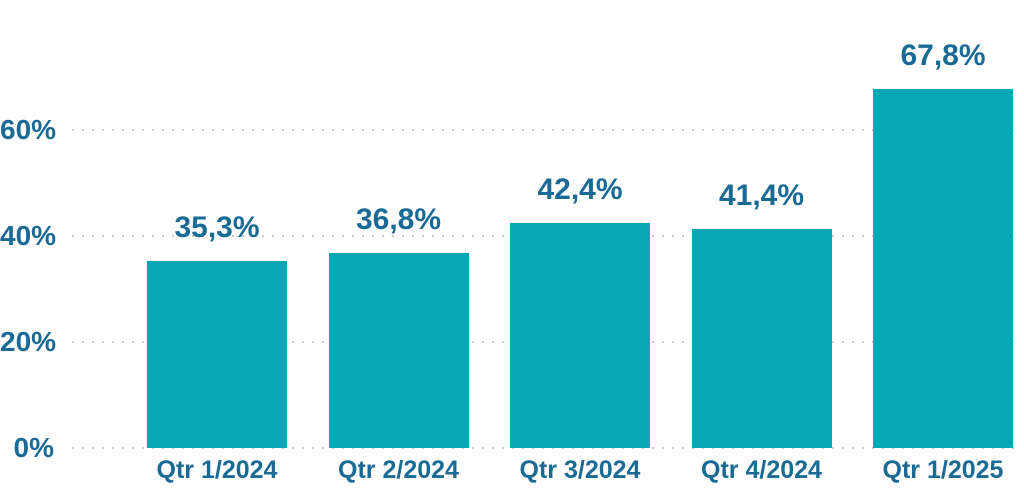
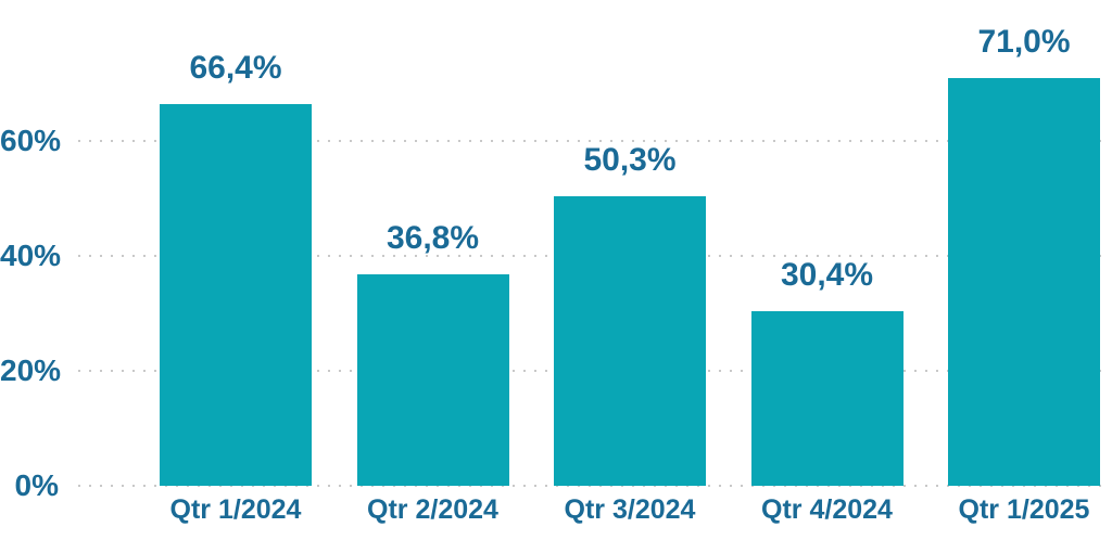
Qtr 1/2024: 35,3% -> 66,4%
Qtr 3/2024: 42,4% -> 50,3%
Qtr 4/2024: 41,4% -> 30,4%
Qtr 1/2025: 67,8% -> 71,0%
